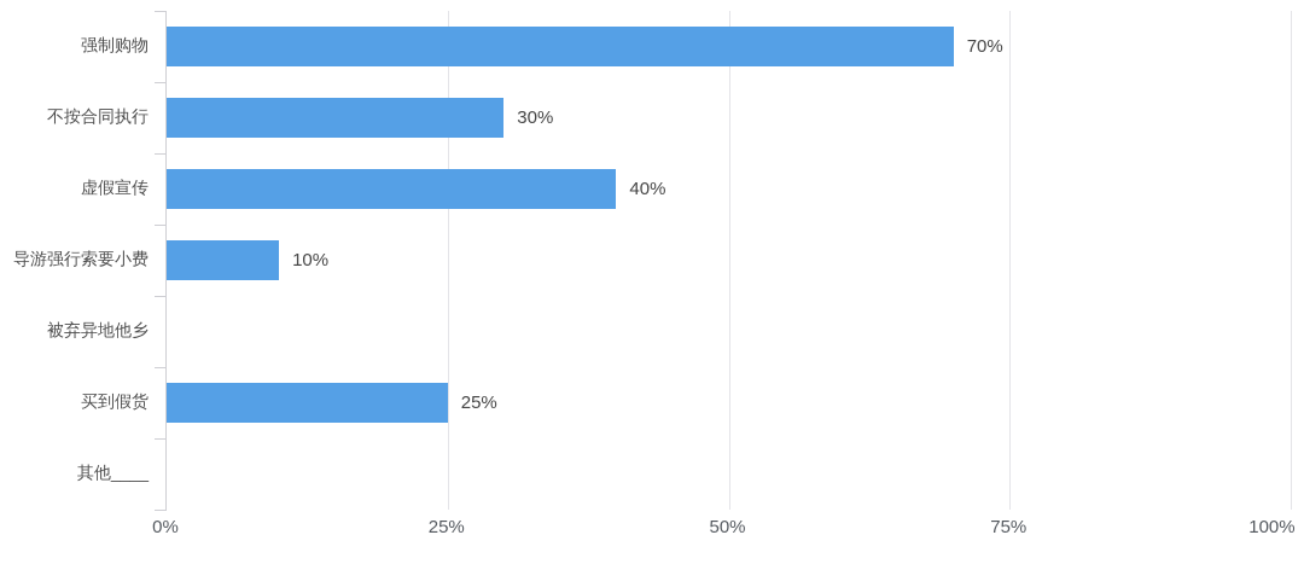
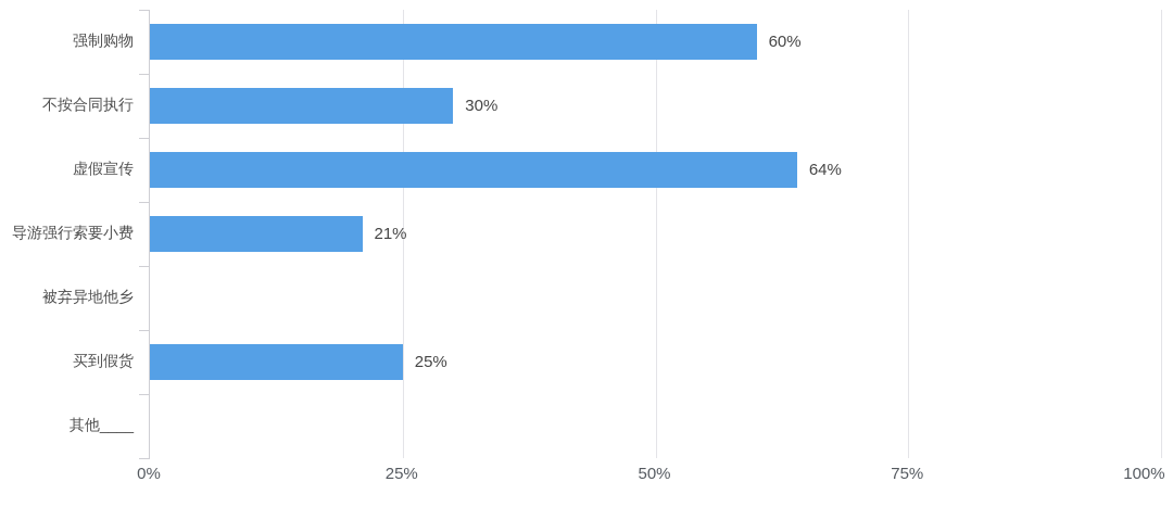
强制购物: 70% -> 60%
虚假宣传: 40% -> 64%
导游强行索要小费: 10% -> 21%
